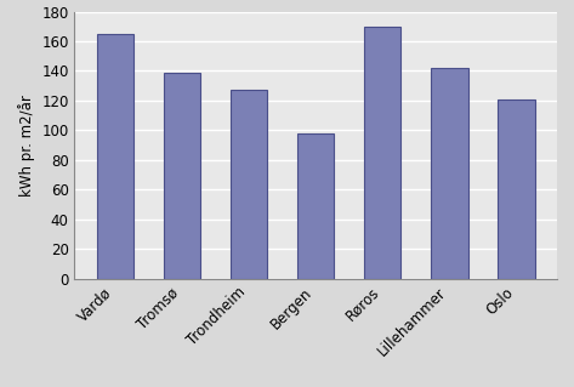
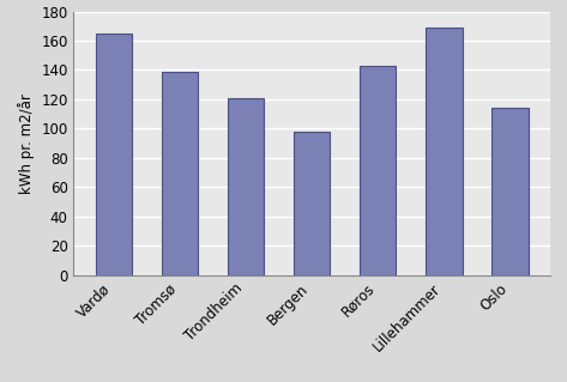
Trondheim: 127 -> 121
Røros: 170 -> 143
Lillehammer: 142 -> 169
Oslo: 121 -> 114
